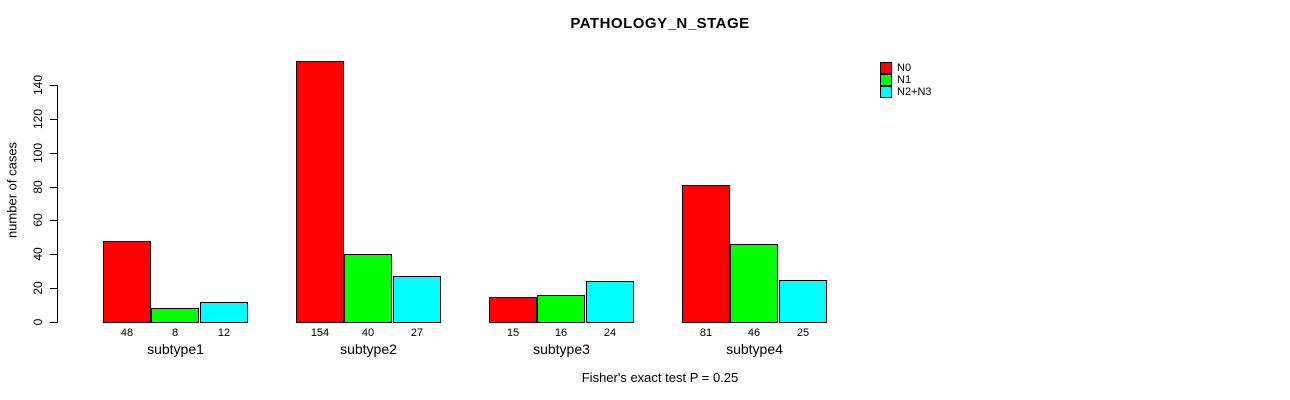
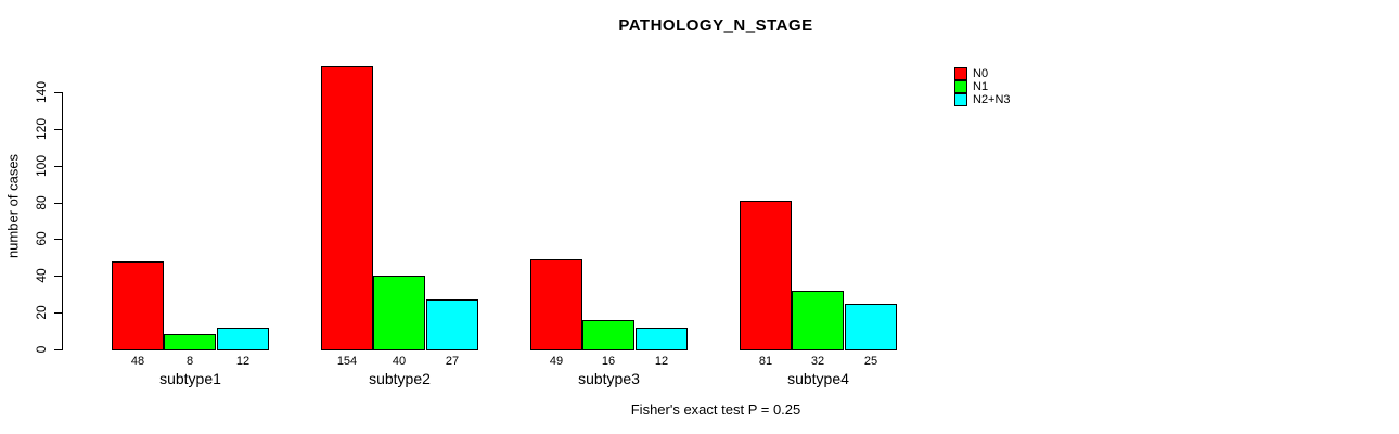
N0/subtype3: 15 -> 49
N2+N3/subtype3: 24 -> 12
N1/subtype4: 46 -> 32
